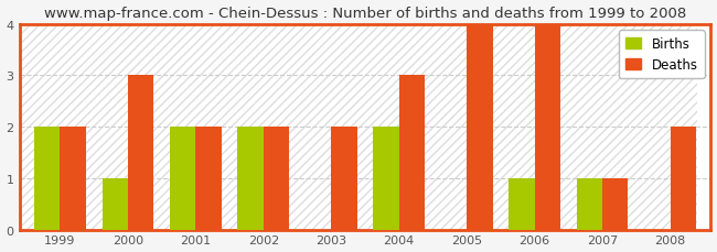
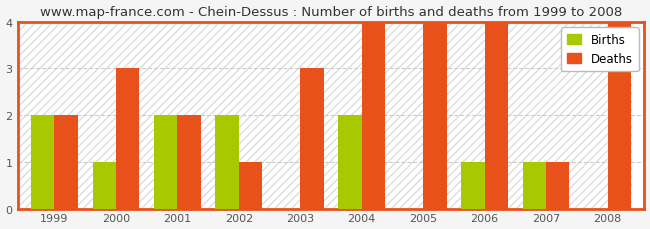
Deaths/2002: 2 -> 1
Deaths/2003: 2 -> 3
Deaths/2004: 3 -> 4
Deaths/2008: 2 -> 4
